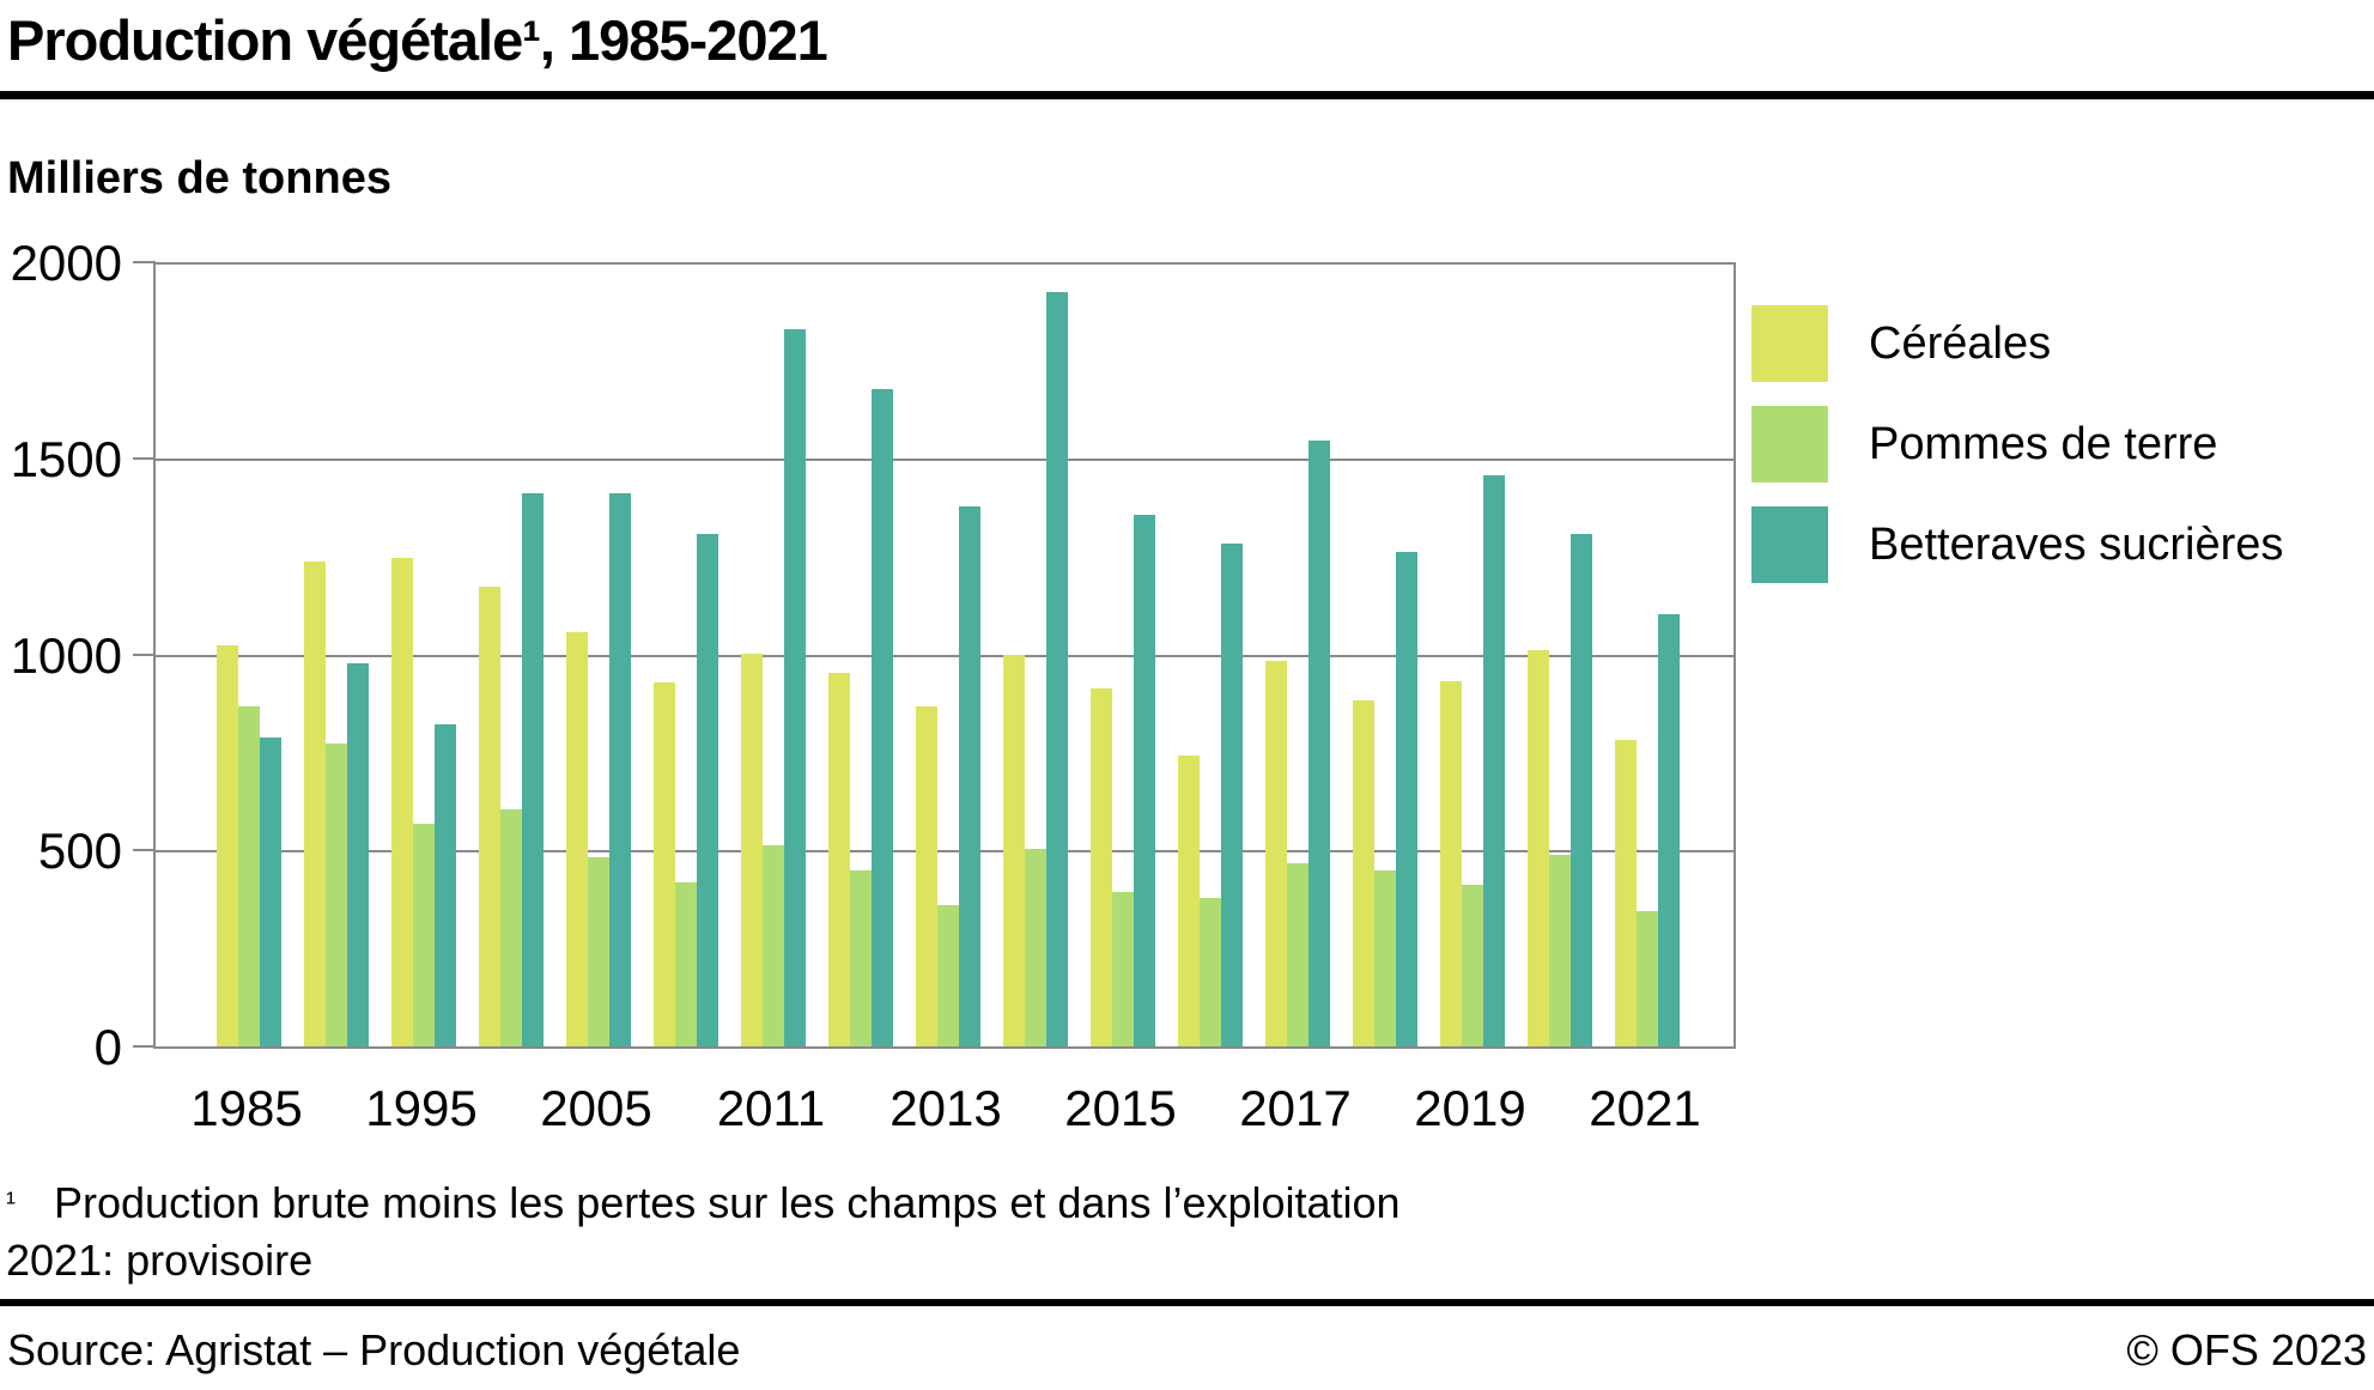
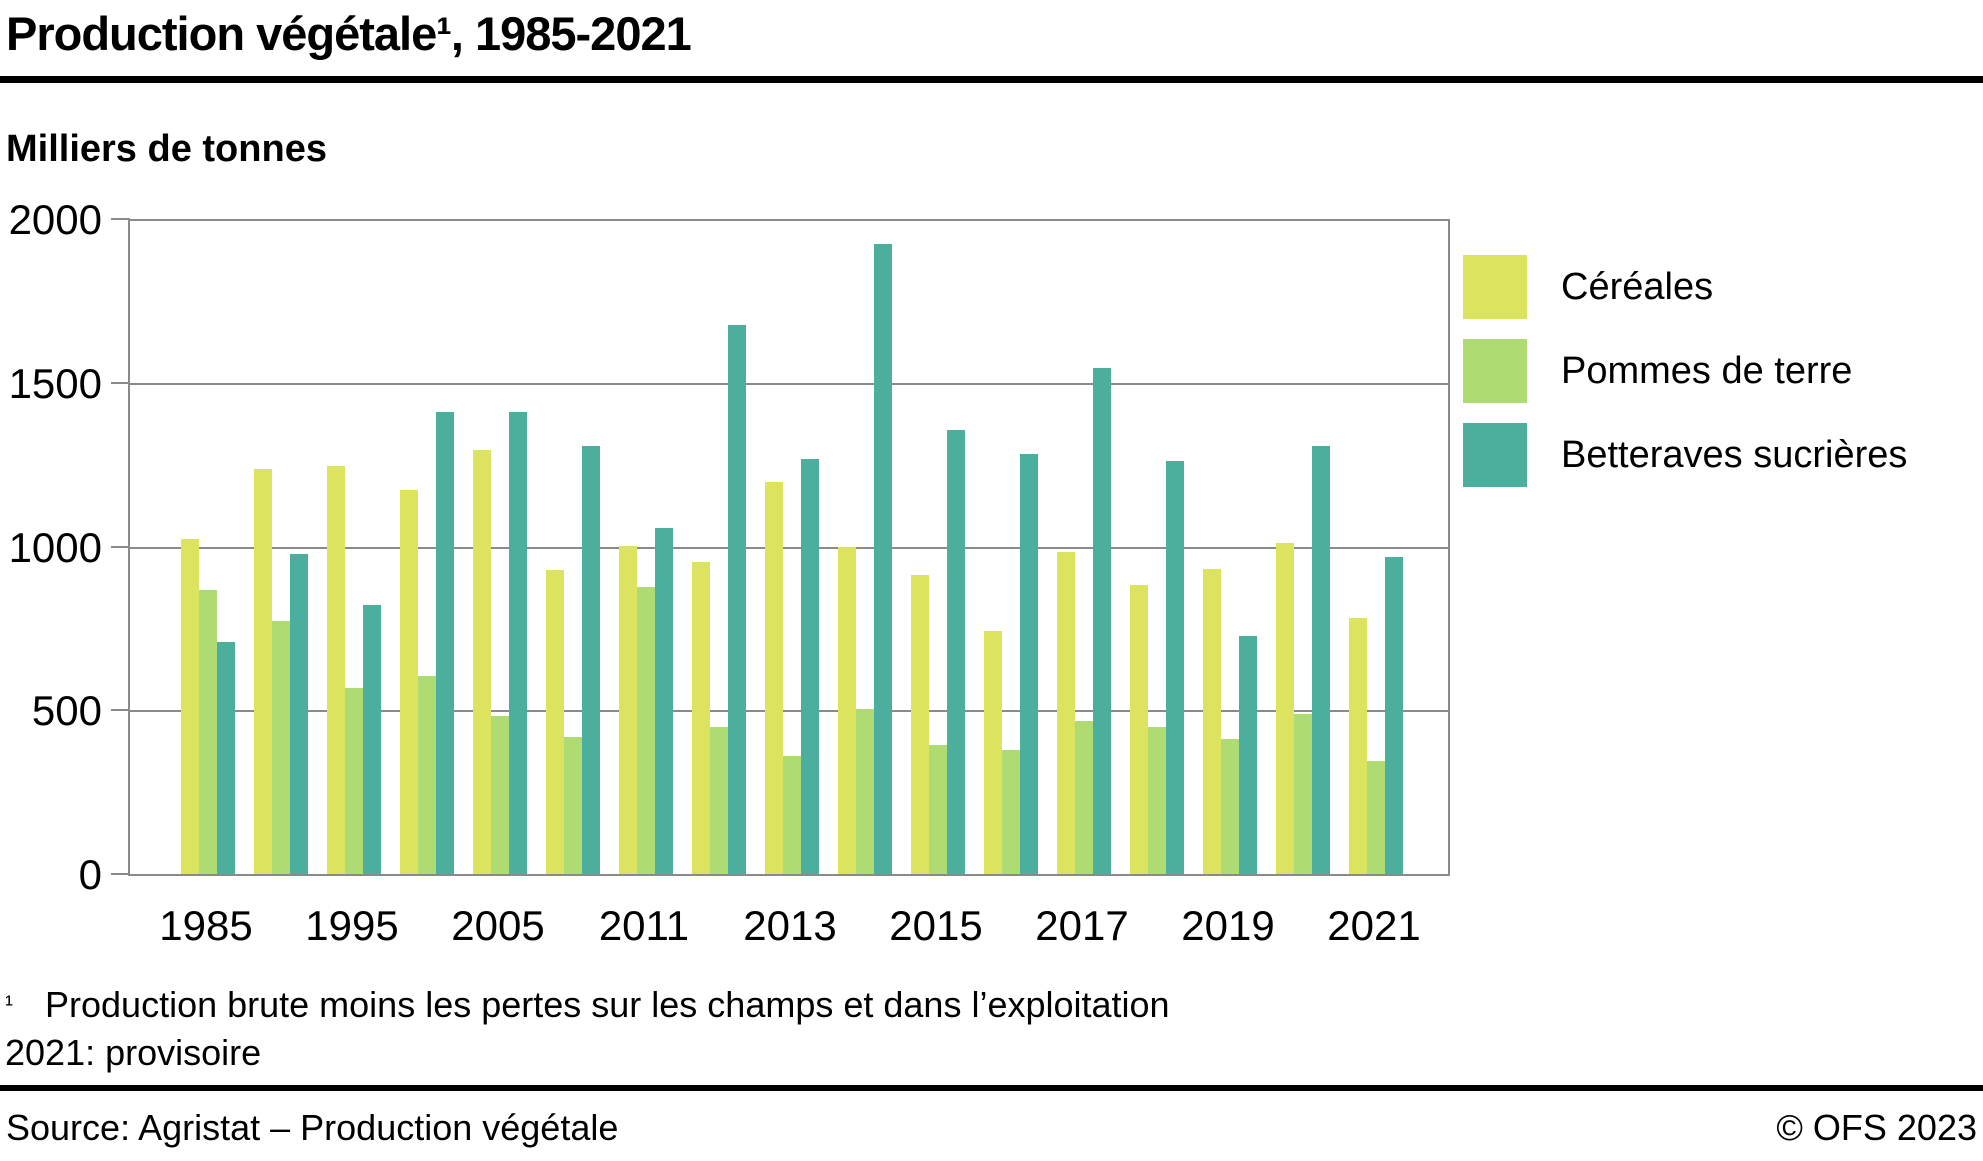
Betteraves sucrières/1985: 790 -> 710
Céréales/2005: 1060 -> 1300
Pommes de terre/2011: 520 -> 880
Betteraves sucrières/2011: 1840 -> 1060
Céréales/2013: 870 -> 1200
Betteraves sucrières/2013: 1380 -> 1270
Betteraves sucrières/2019: 1460 -> 730
Betteraves sucrières/2021: 1100 -> 970
